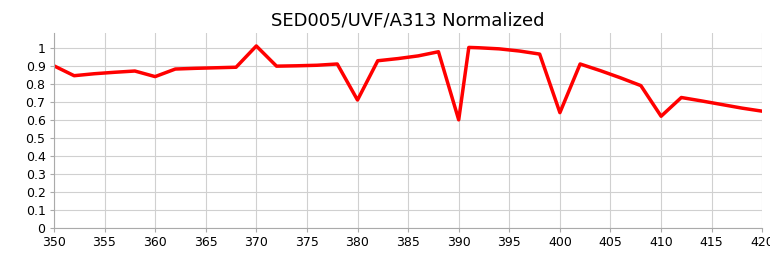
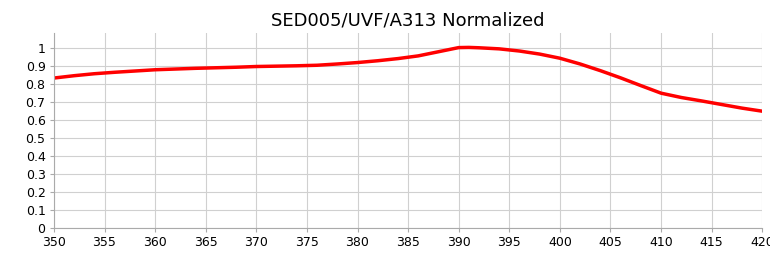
350: 0.90 -> 0.83
360: 0.84 -> 0.88
370: 1.01 -> 0.90
380: 0.71 -> 0.92
390: 0.60 -> 1.00
400: 0.64 -> 0.94
410: 0.62 -> 0.75
